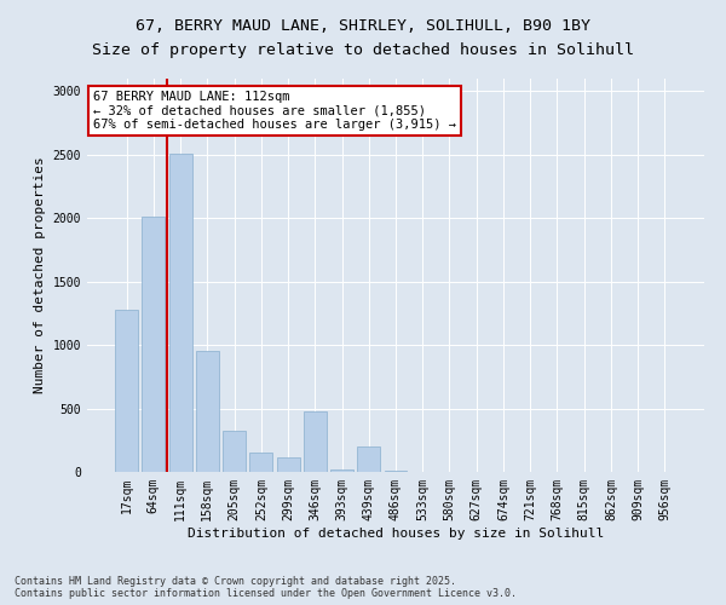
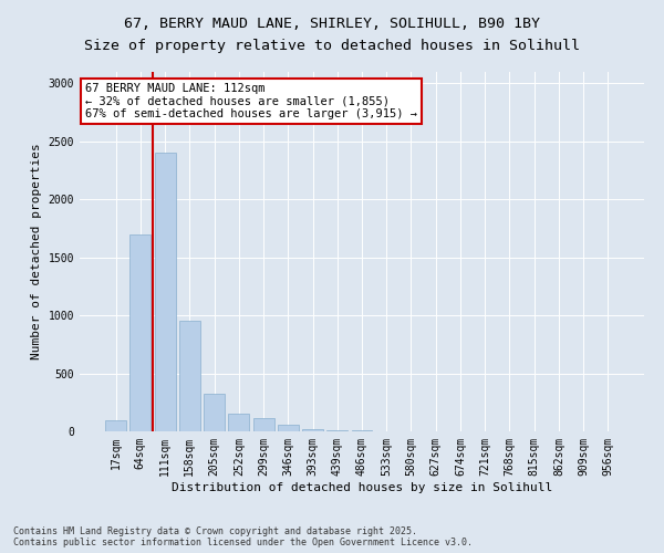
17sqm: 1280 -> 100
64sqm: 2010 -> 1700
111sqm: 2510 -> 2400
346sqm: 480 -> 60
439sqm: 200 -> 10
